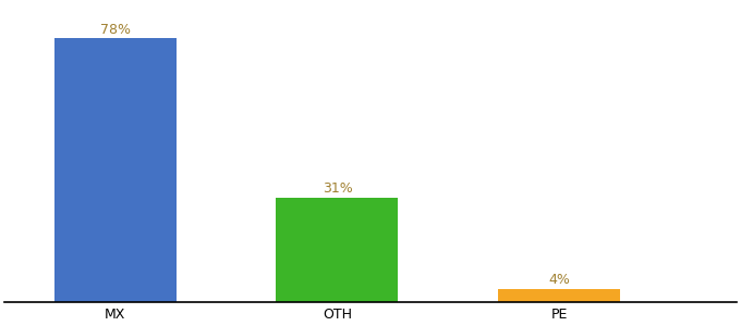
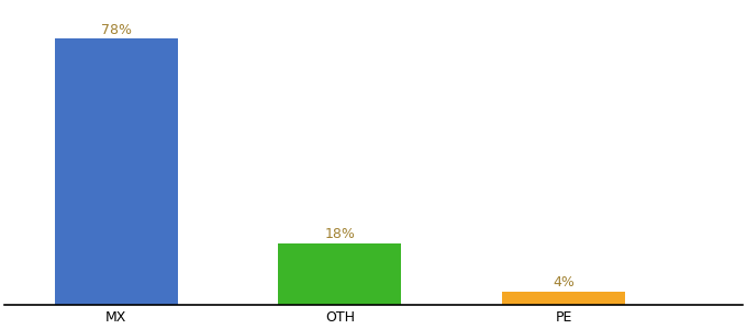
OTH: 31% -> 18%
